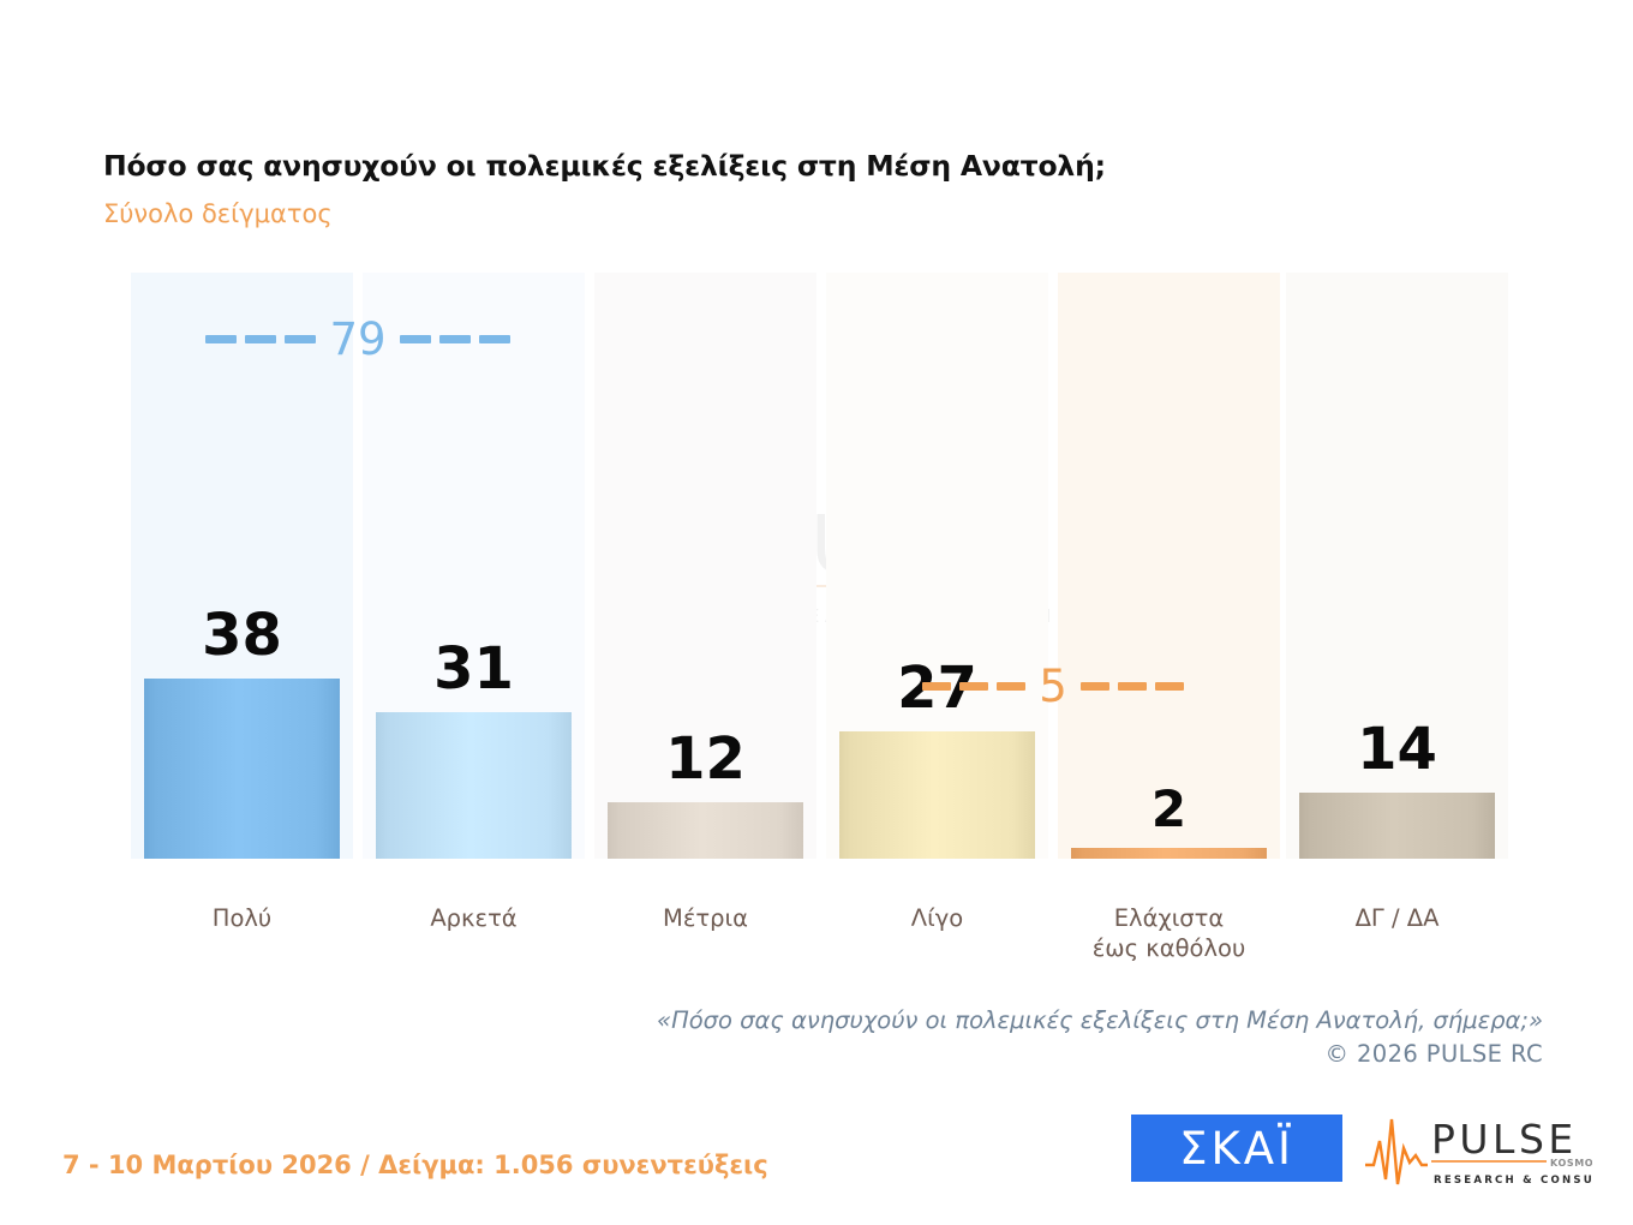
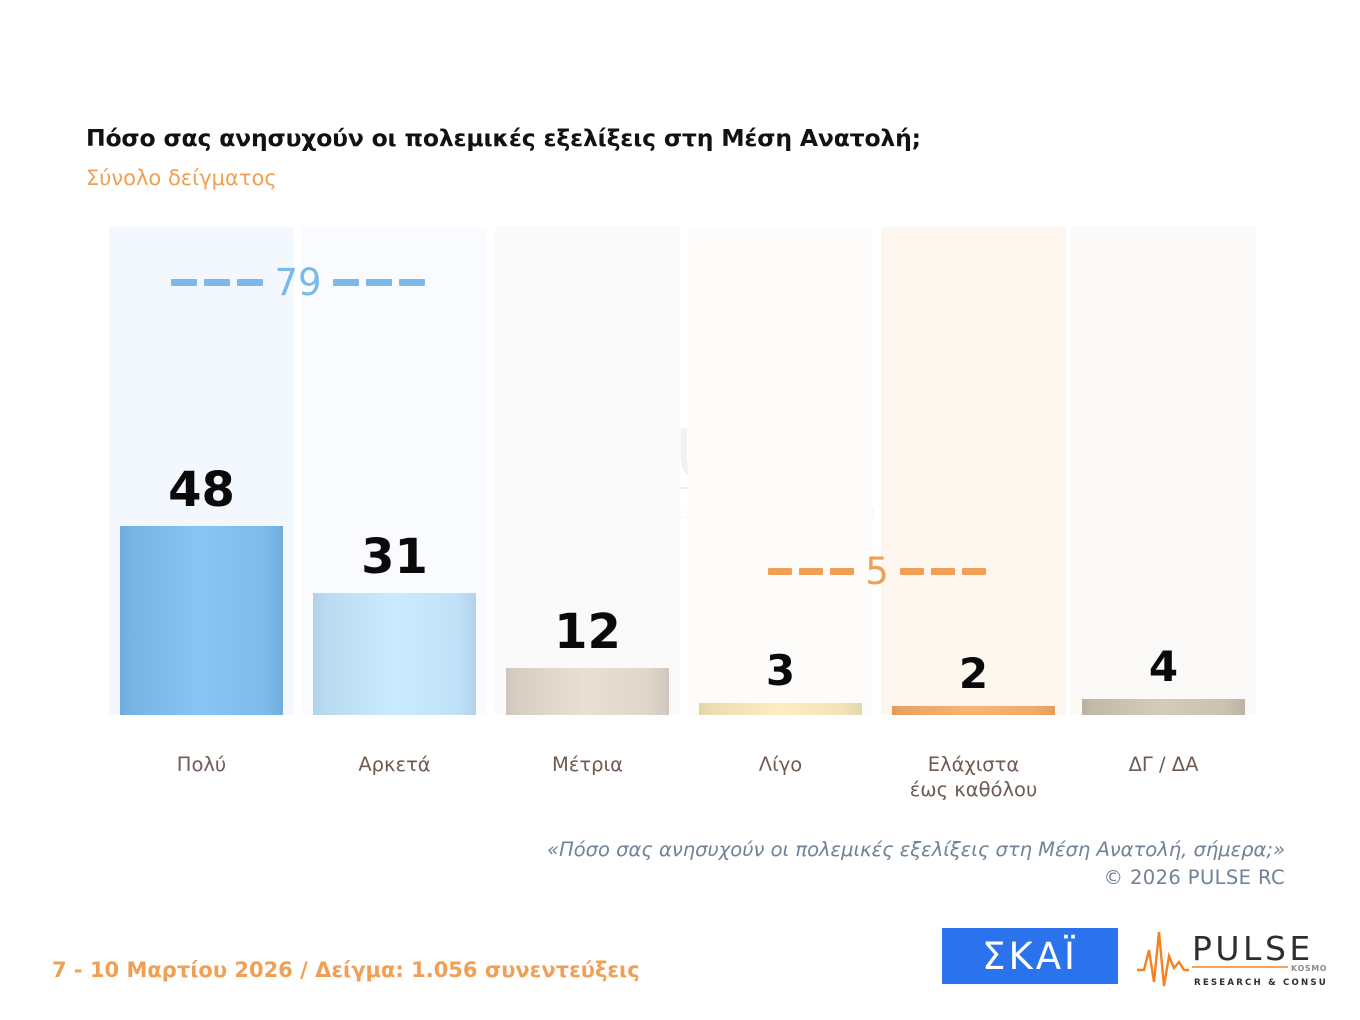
Πολύ: 38 -> 48
Λίγο: 27 -> 3
ΔΓ / ΔΑ: 14 -> 4
